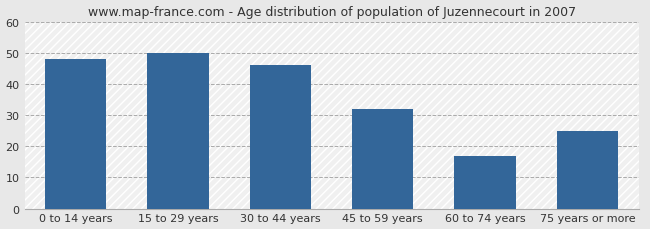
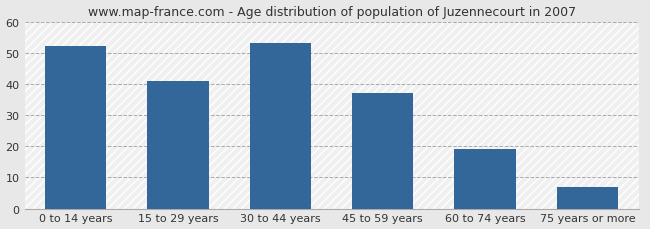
0 to 14 years: 48 -> 52
15 to 29 years: 50 -> 41
30 to 44 years: 46 -> 53
45 to 59 years: 32 -> 37
60 to 74 years: 17 -> 19
75 years or more: 25 -> 7
